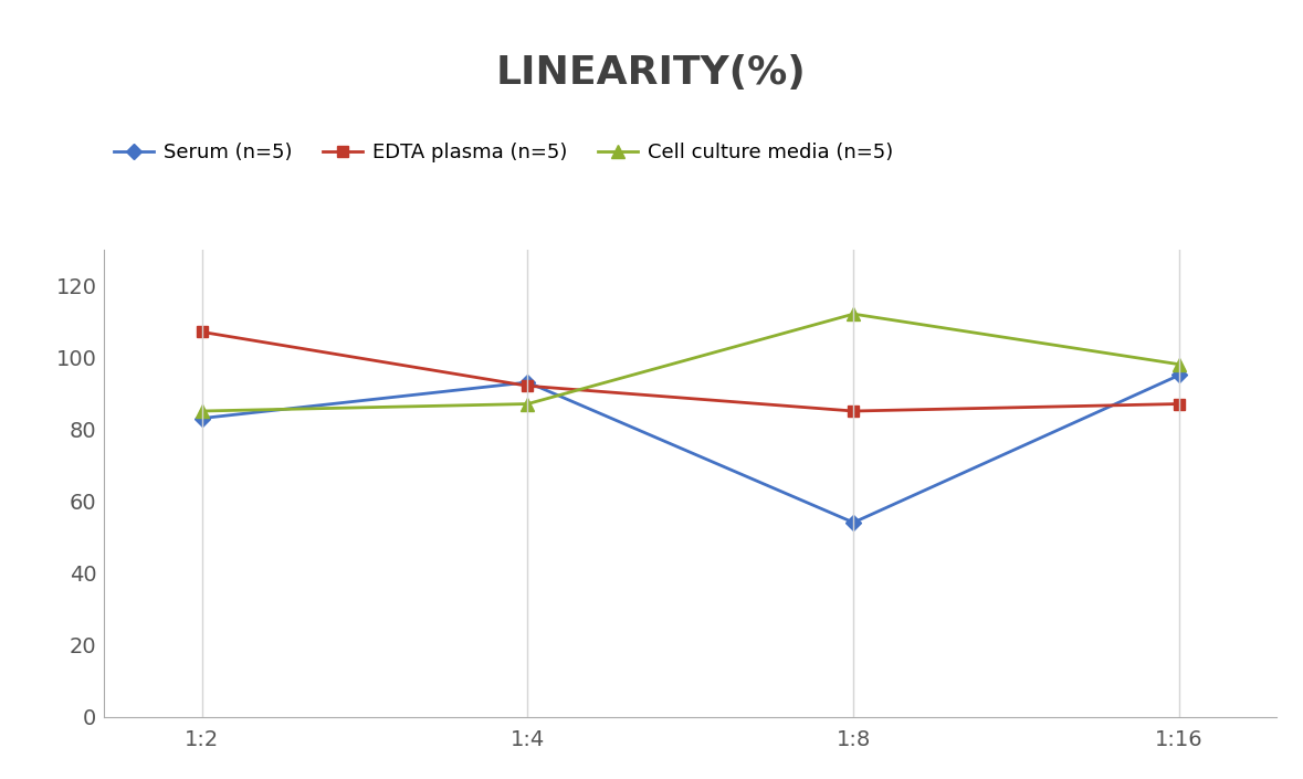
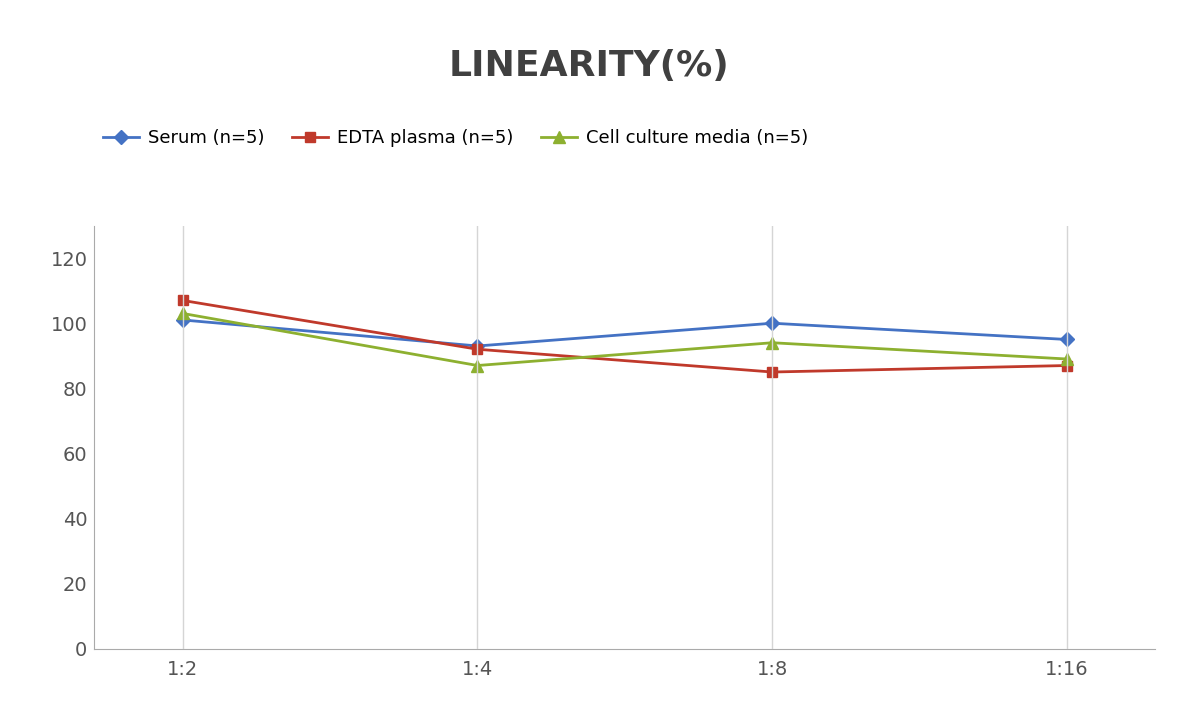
Serum (n=5)/1:2: 83 -> 101
Cell culture media (n=5)/1:2: 85 -> 103
Serum (n=5)/1:8: 54 -> 100
Cell culture media (n=5)/1:8: 112 -> 94
Cell culture media (n=5)/1:16: 98 -> 89
